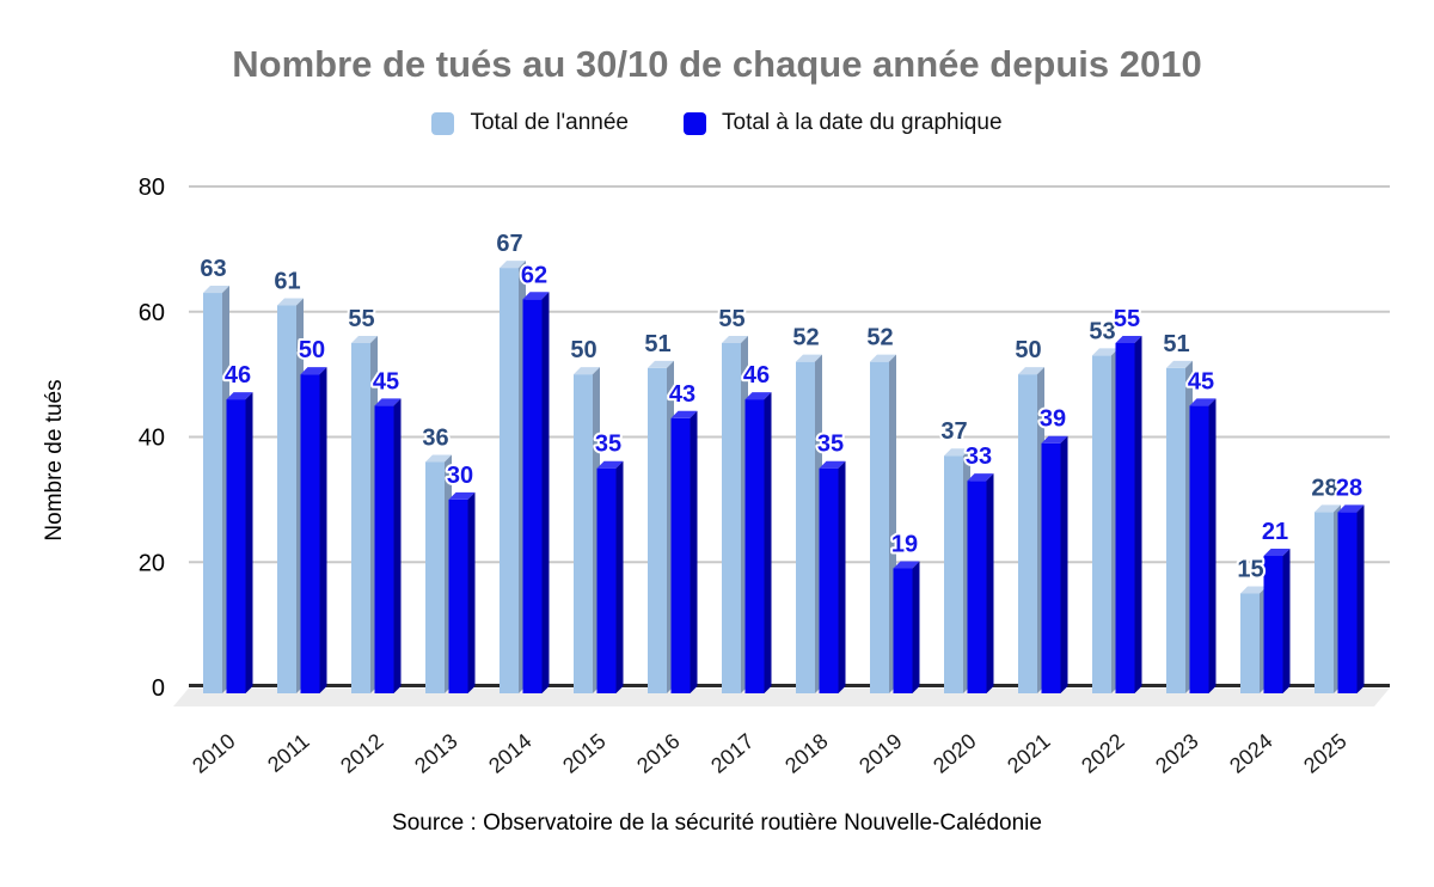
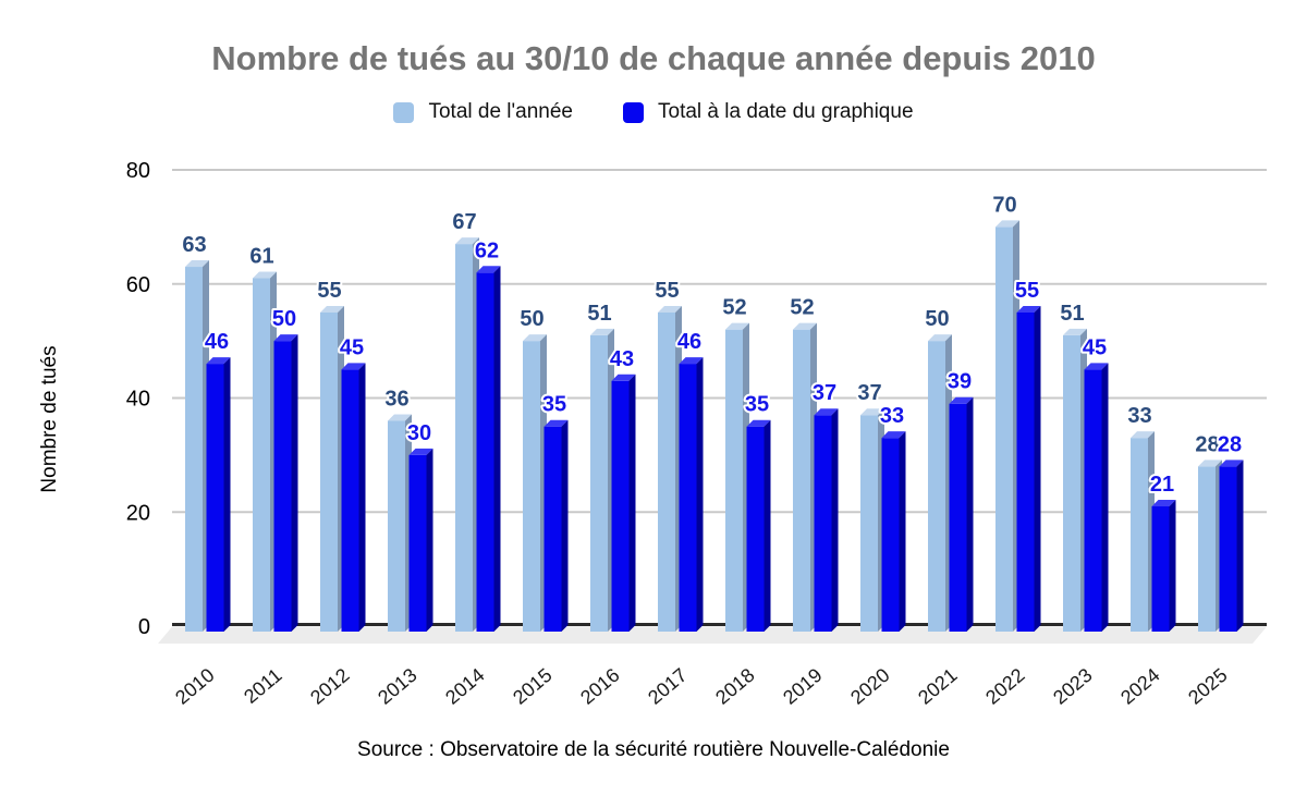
Total à la date du graphique/2019: 19 -> 37
Total de l'année/2022: 53 -> 70
Total de l'année/2024: 15 -> 33
